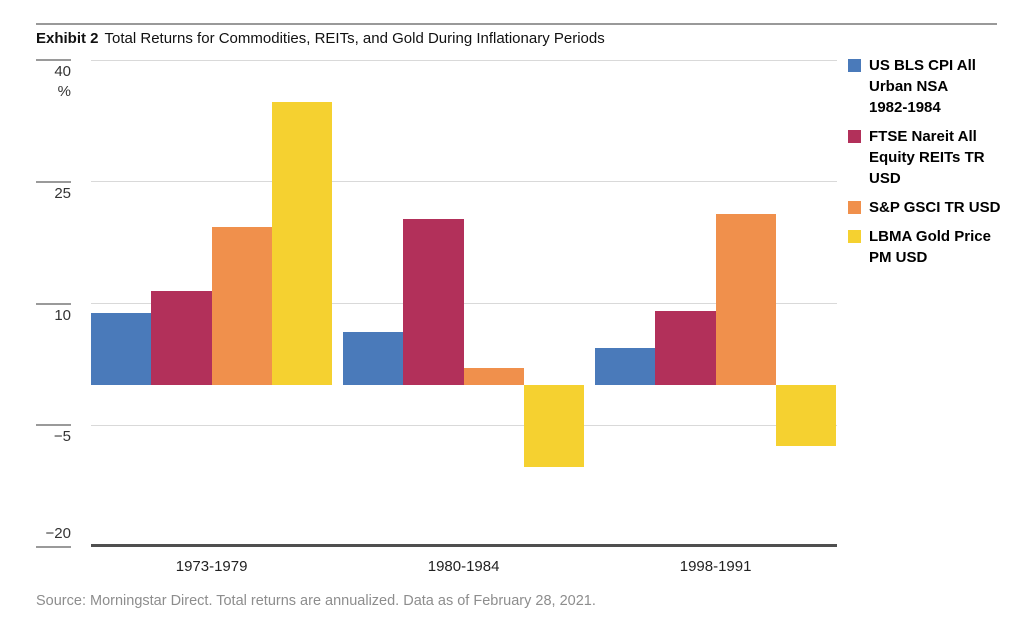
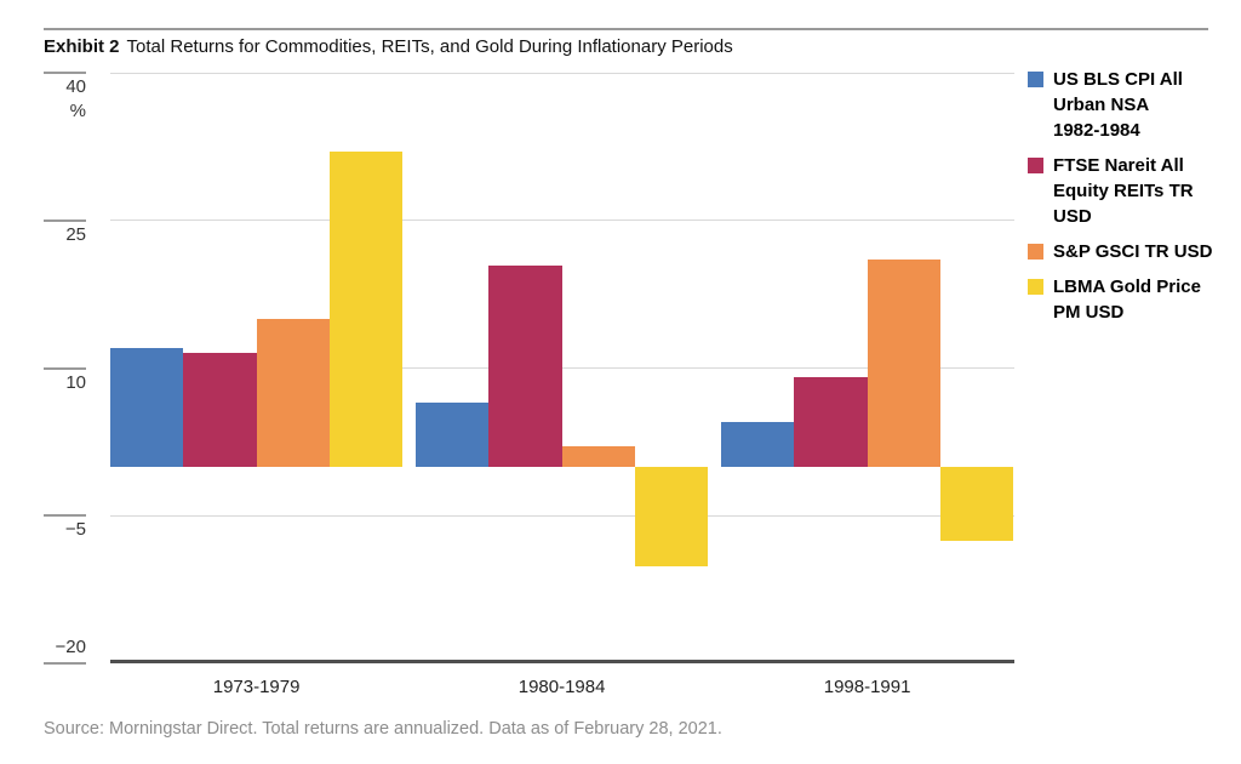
US BLS CPI All Urban NSA 1982-1984/1973-1979: 9 -> 12
S&P GSCI TR USD/1973-1979: 19 -> 15
LBMA Gold Price PM USD/1973-1979: 35 -> 32
